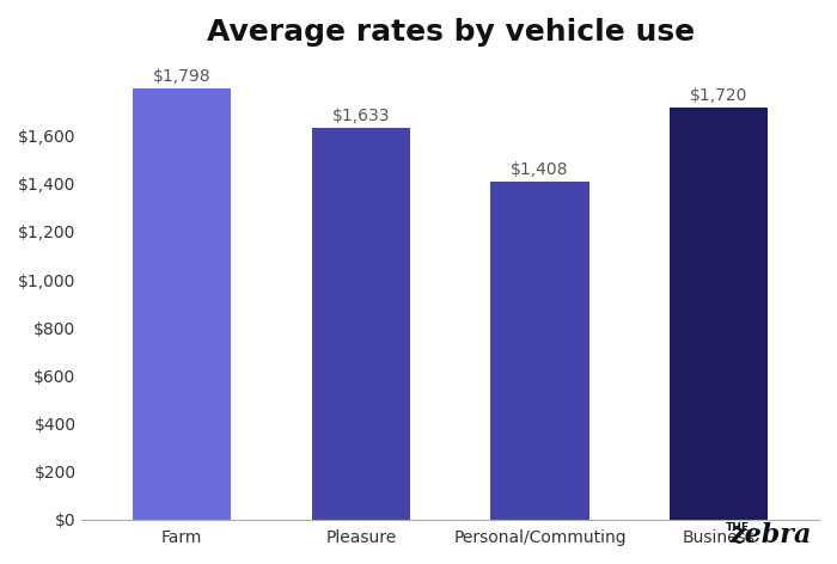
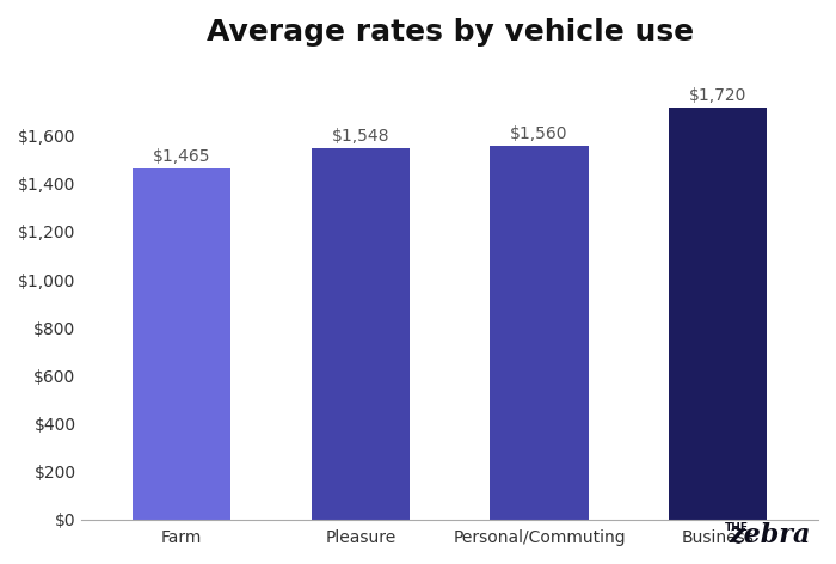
Farm: $1,798 -> $1,465
Pleasure: $1,633 -> $1,548
Personal/Commuting: $1,408 -> $1,560
